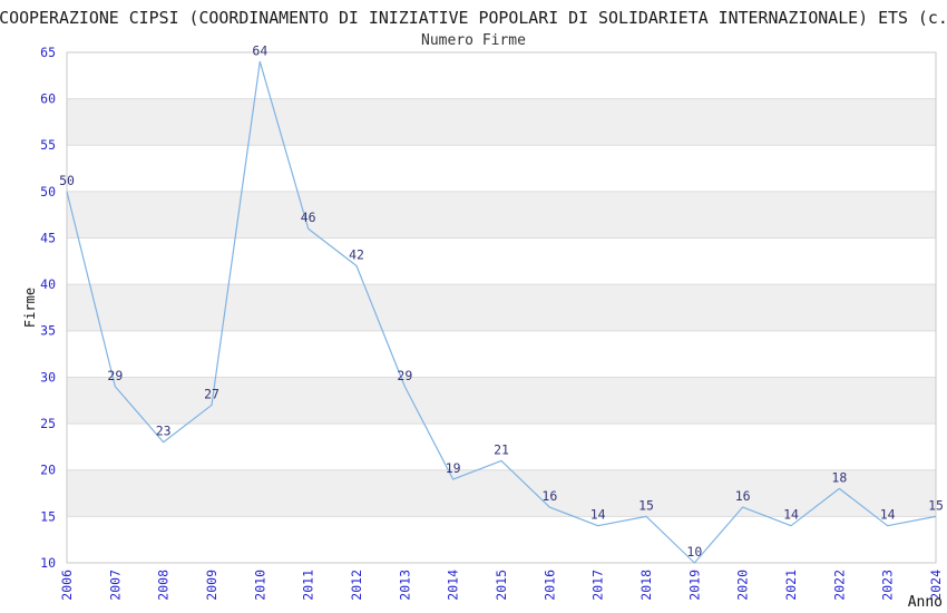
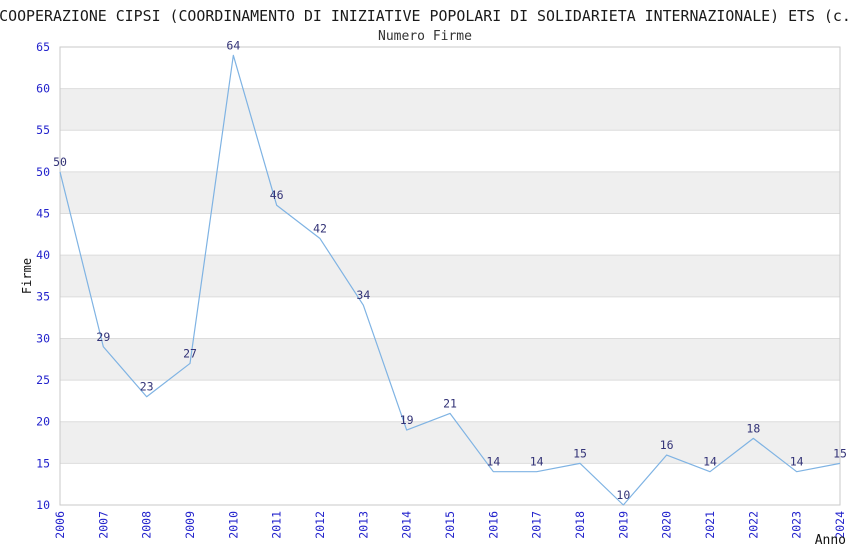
2013: 29 -> 34
2016: 16 -> 14
